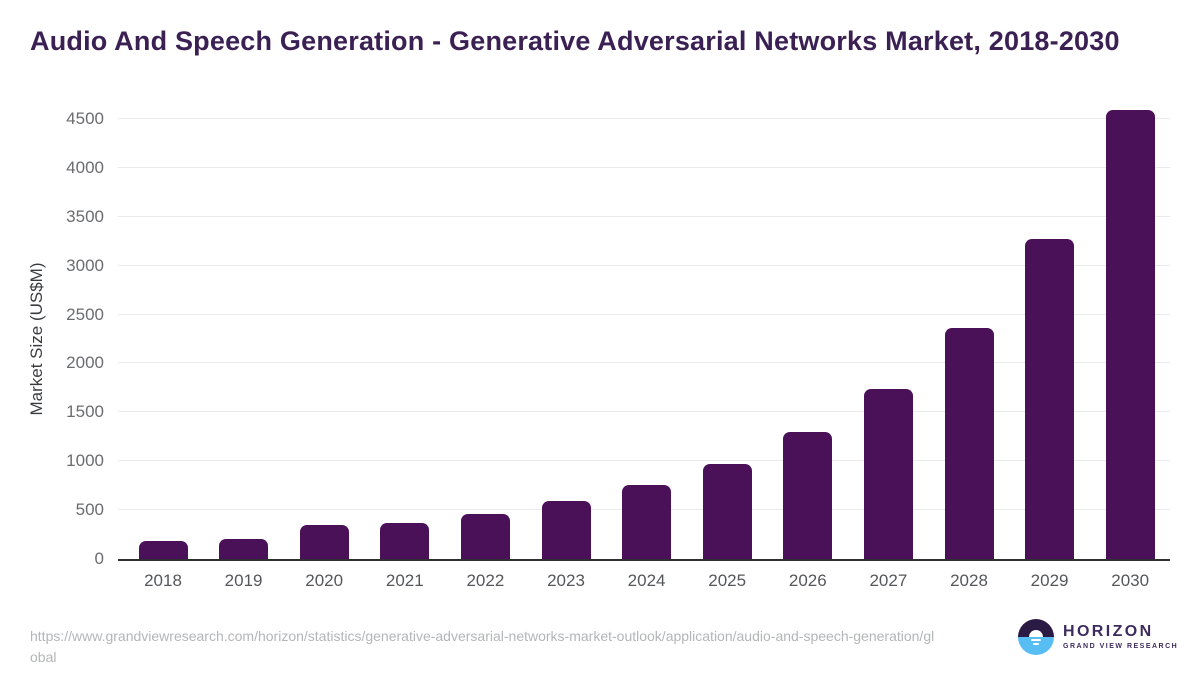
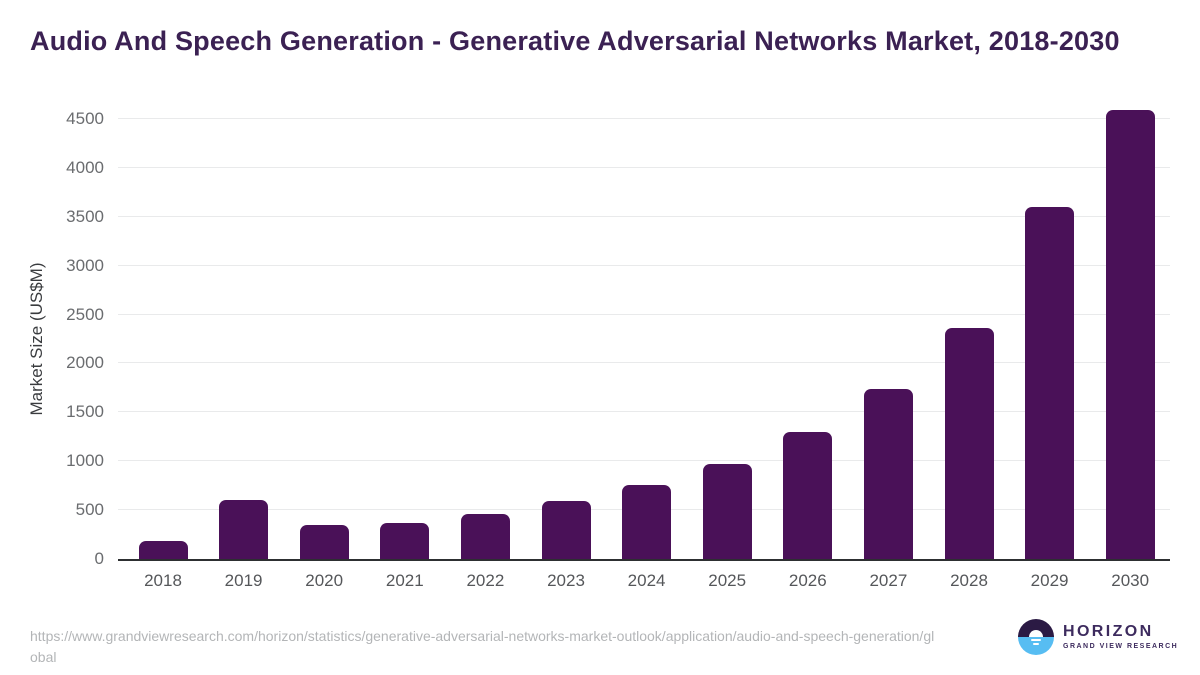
2019: 200 -> 600
2029: 3300 -> 3600
